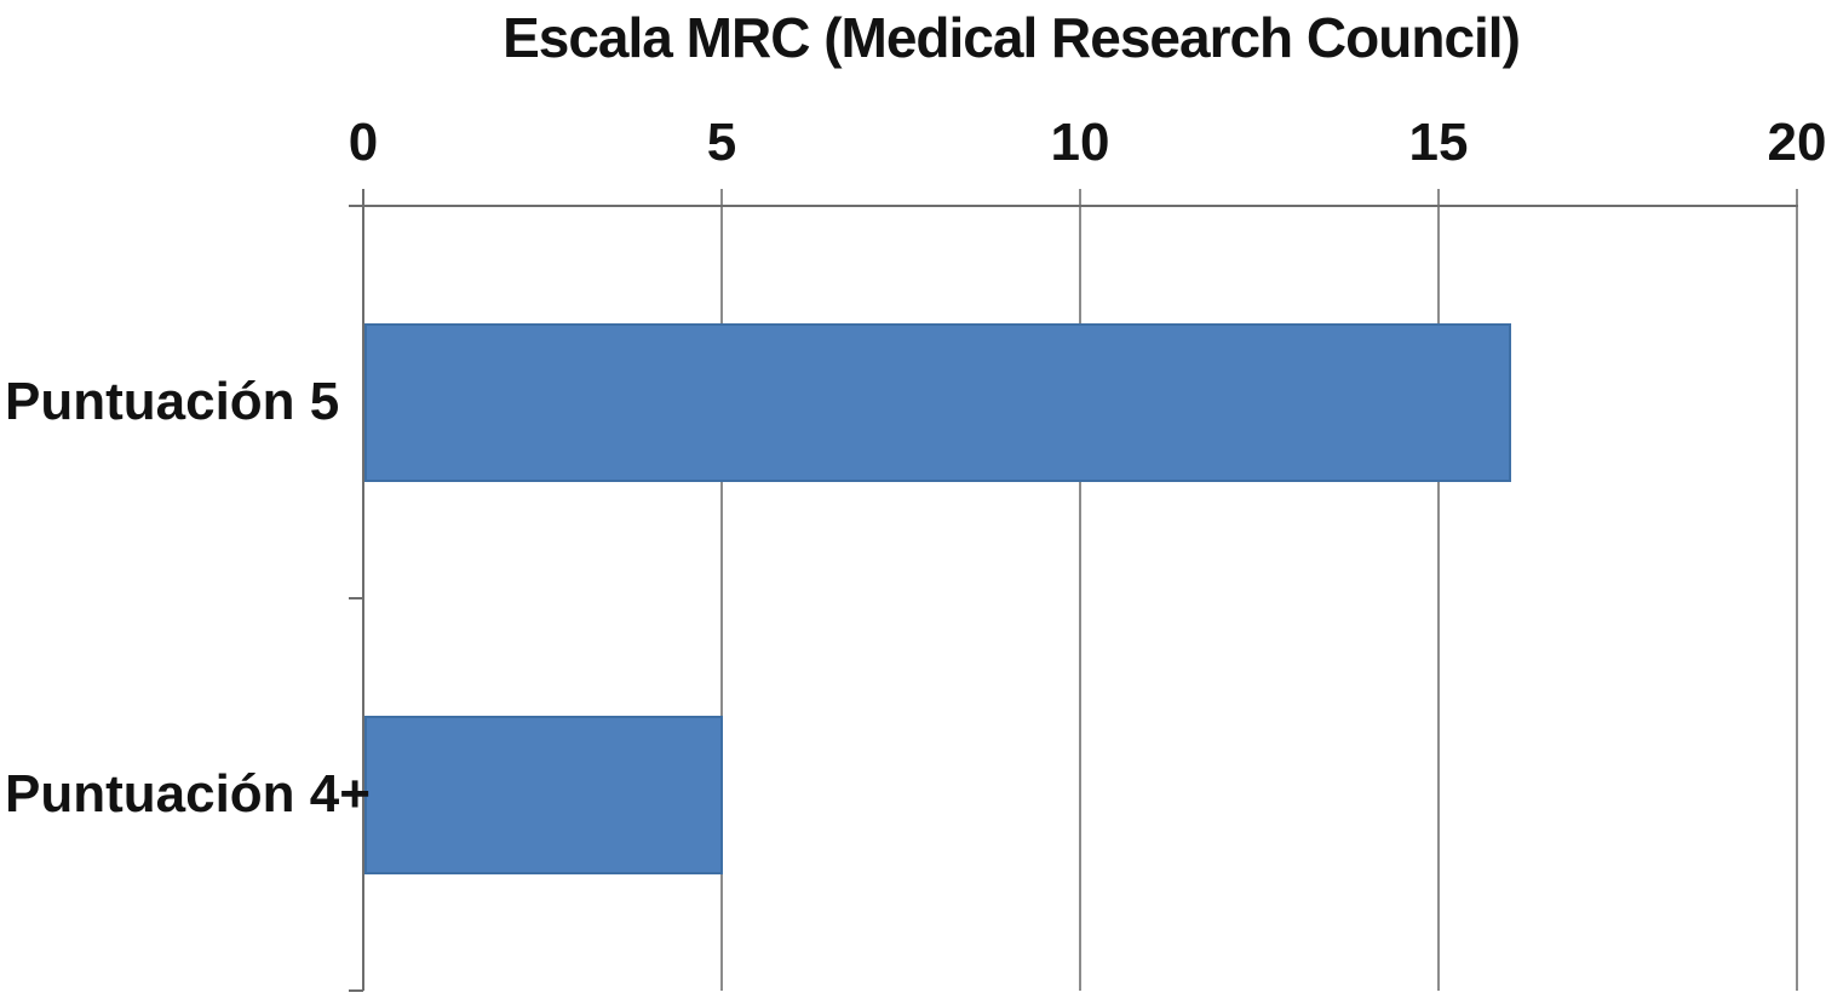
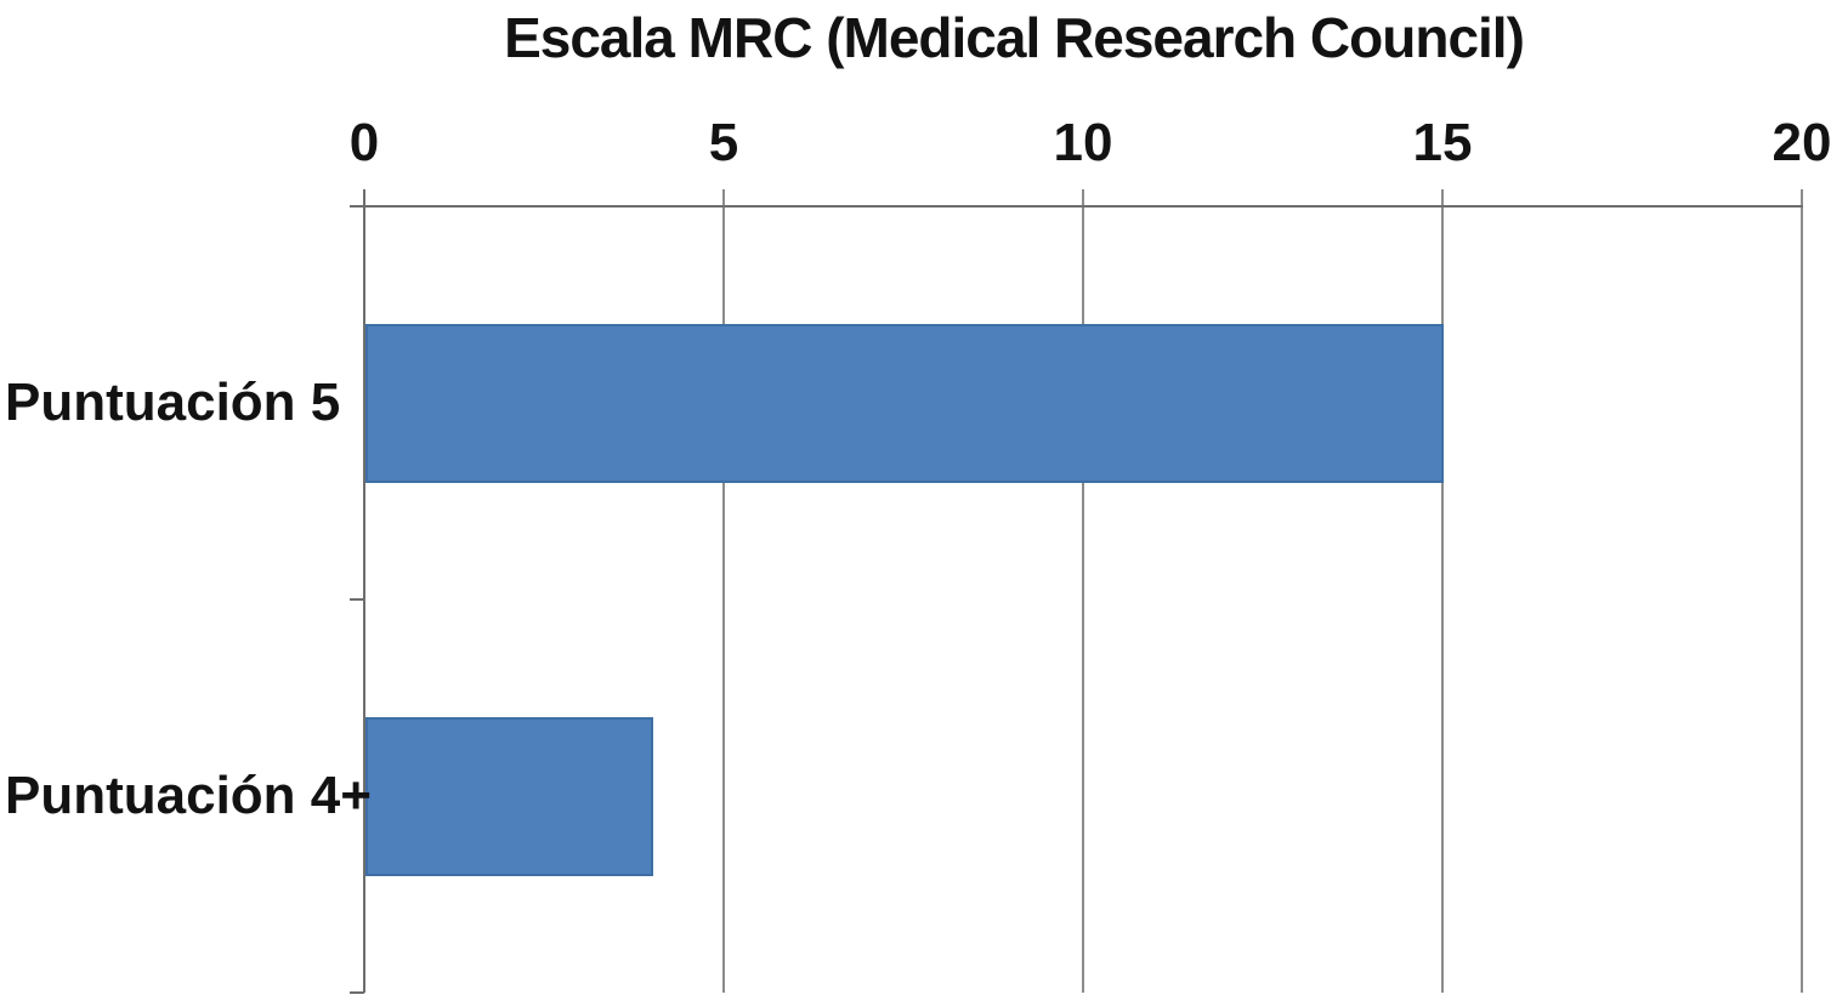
Puntuación 5: 16 -> 15
Puntuación 4+: 5 -> 4
